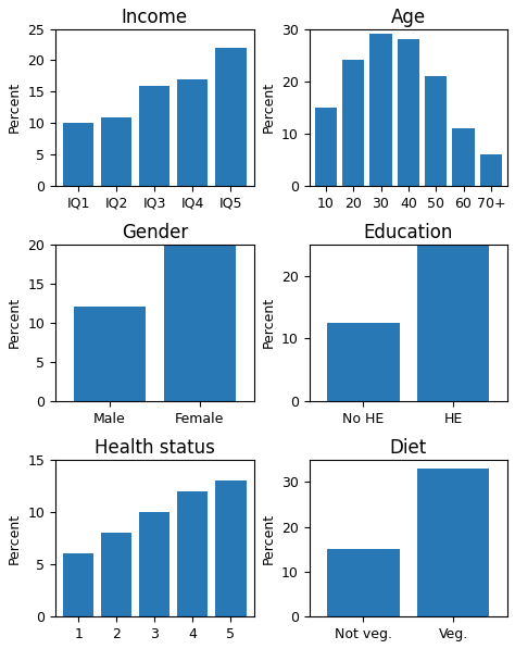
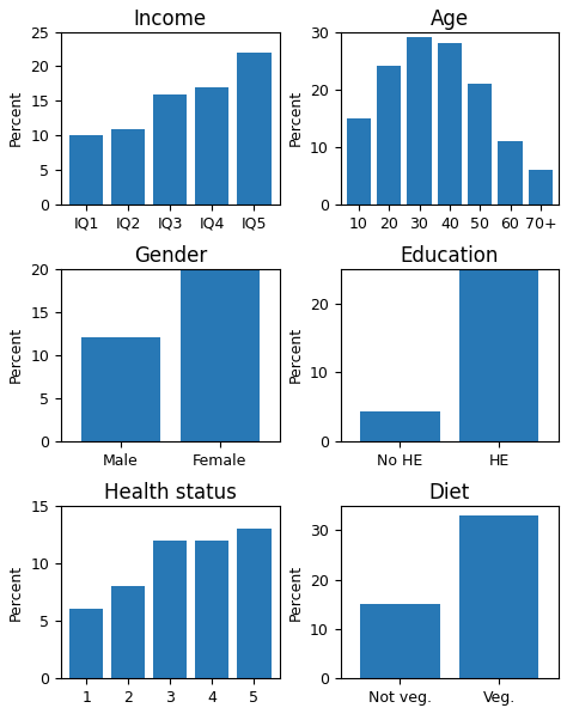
Education/No HE: 12.5 -> 4.4
Health status/3: 10 -> 12
